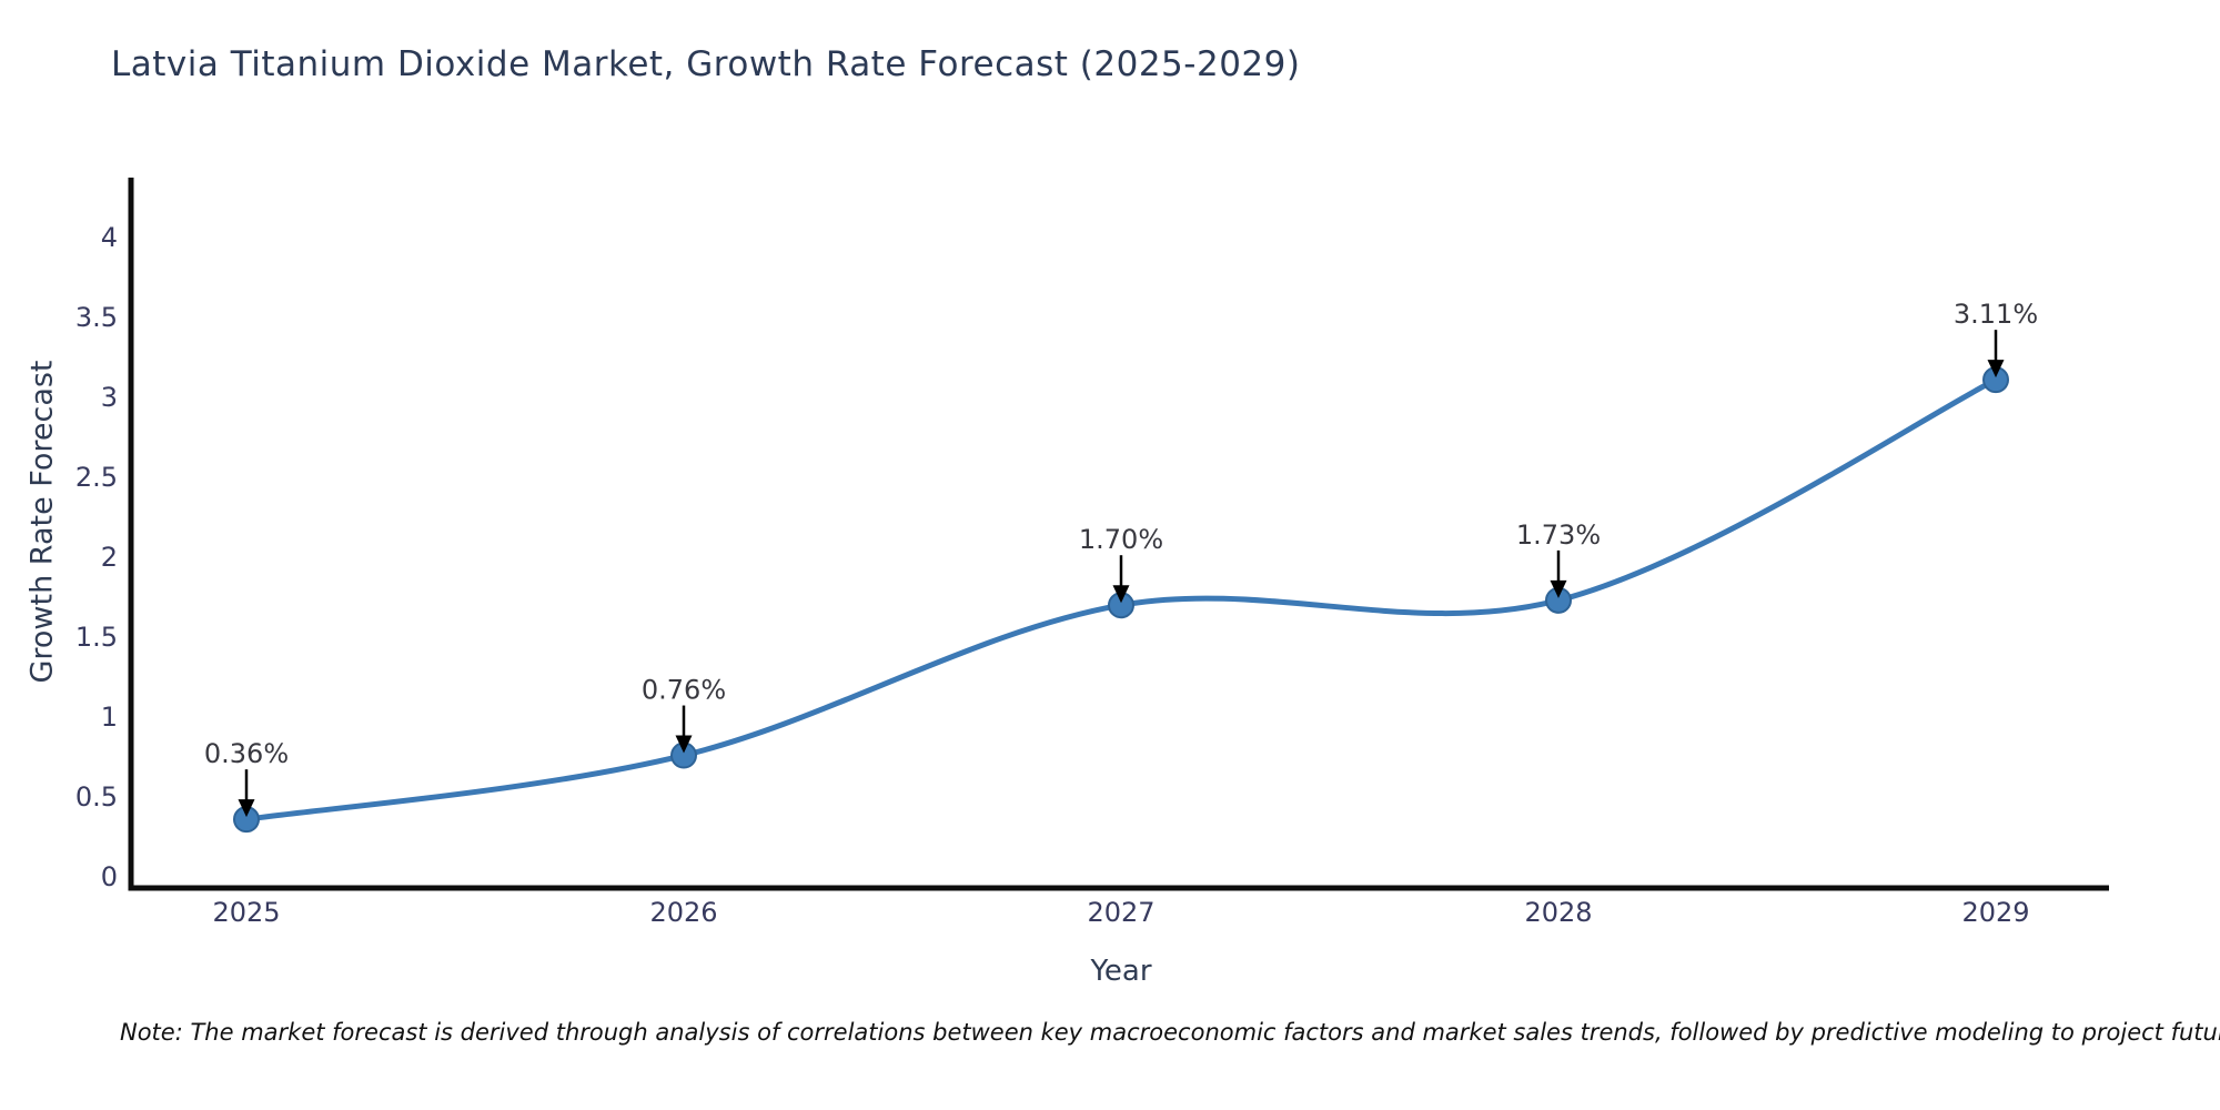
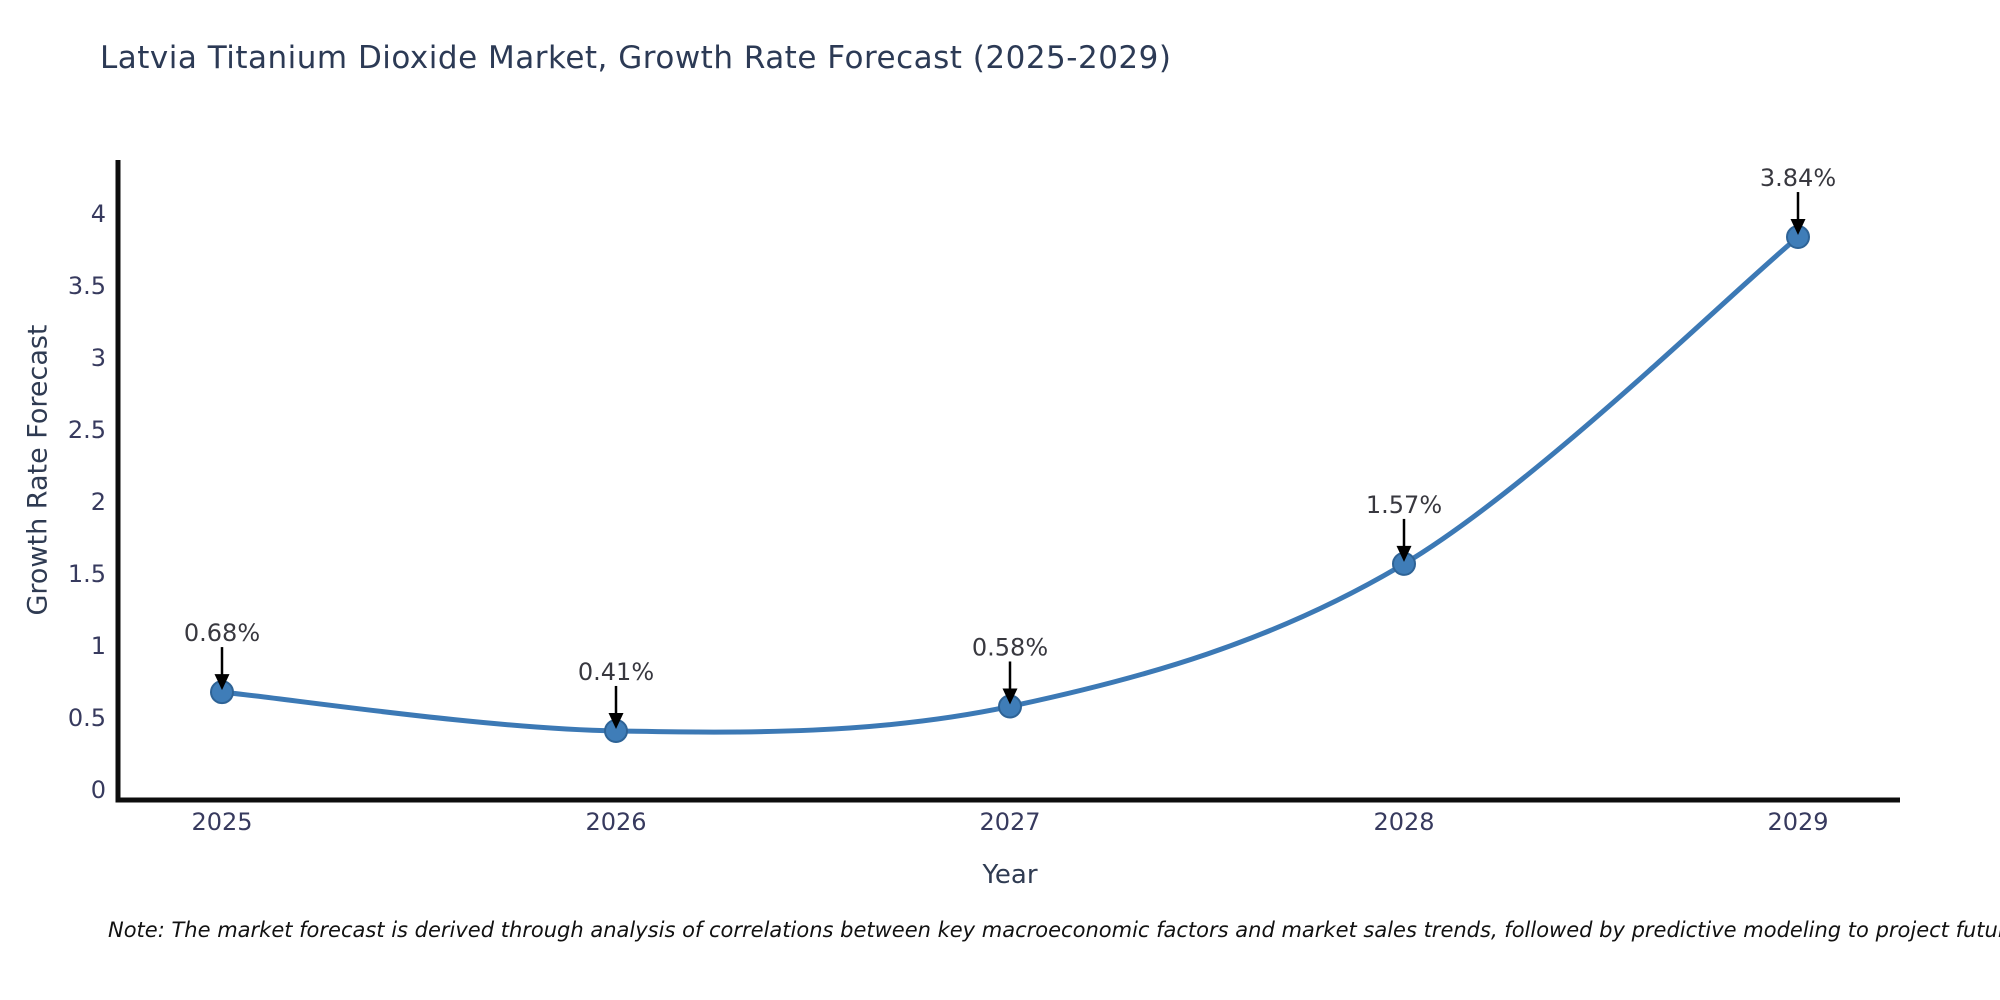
2025: 0.36% -> 0.68%
2026: 0.76% -> 0.41%
2027: 1.70% -> 0.58%
2028: 1.73% -> 1.57%
2029: 3.11% -> 3.84%
